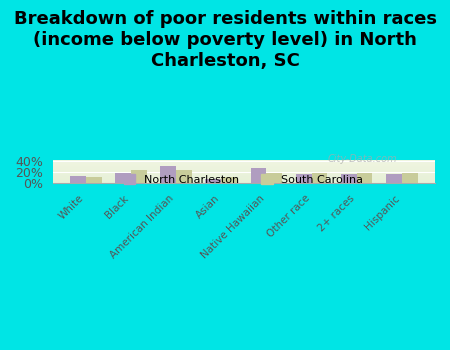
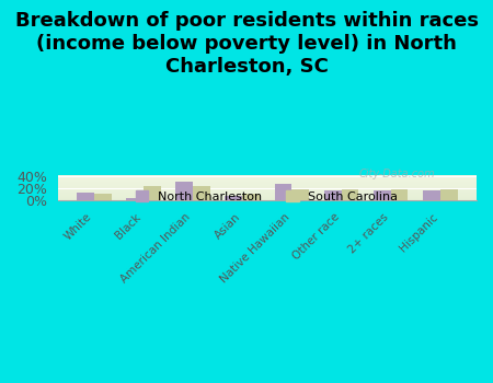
North Charleston/Black: 19% -> 4%
